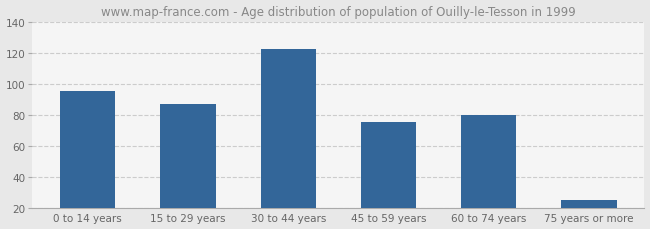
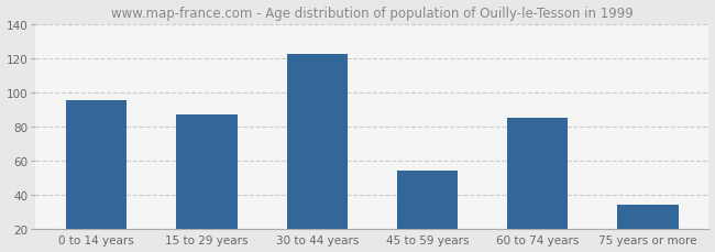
45 to 59 years: 75 -> 54
60 to 74 years: 80 -> 85
75 years or more: 25 -> 34
